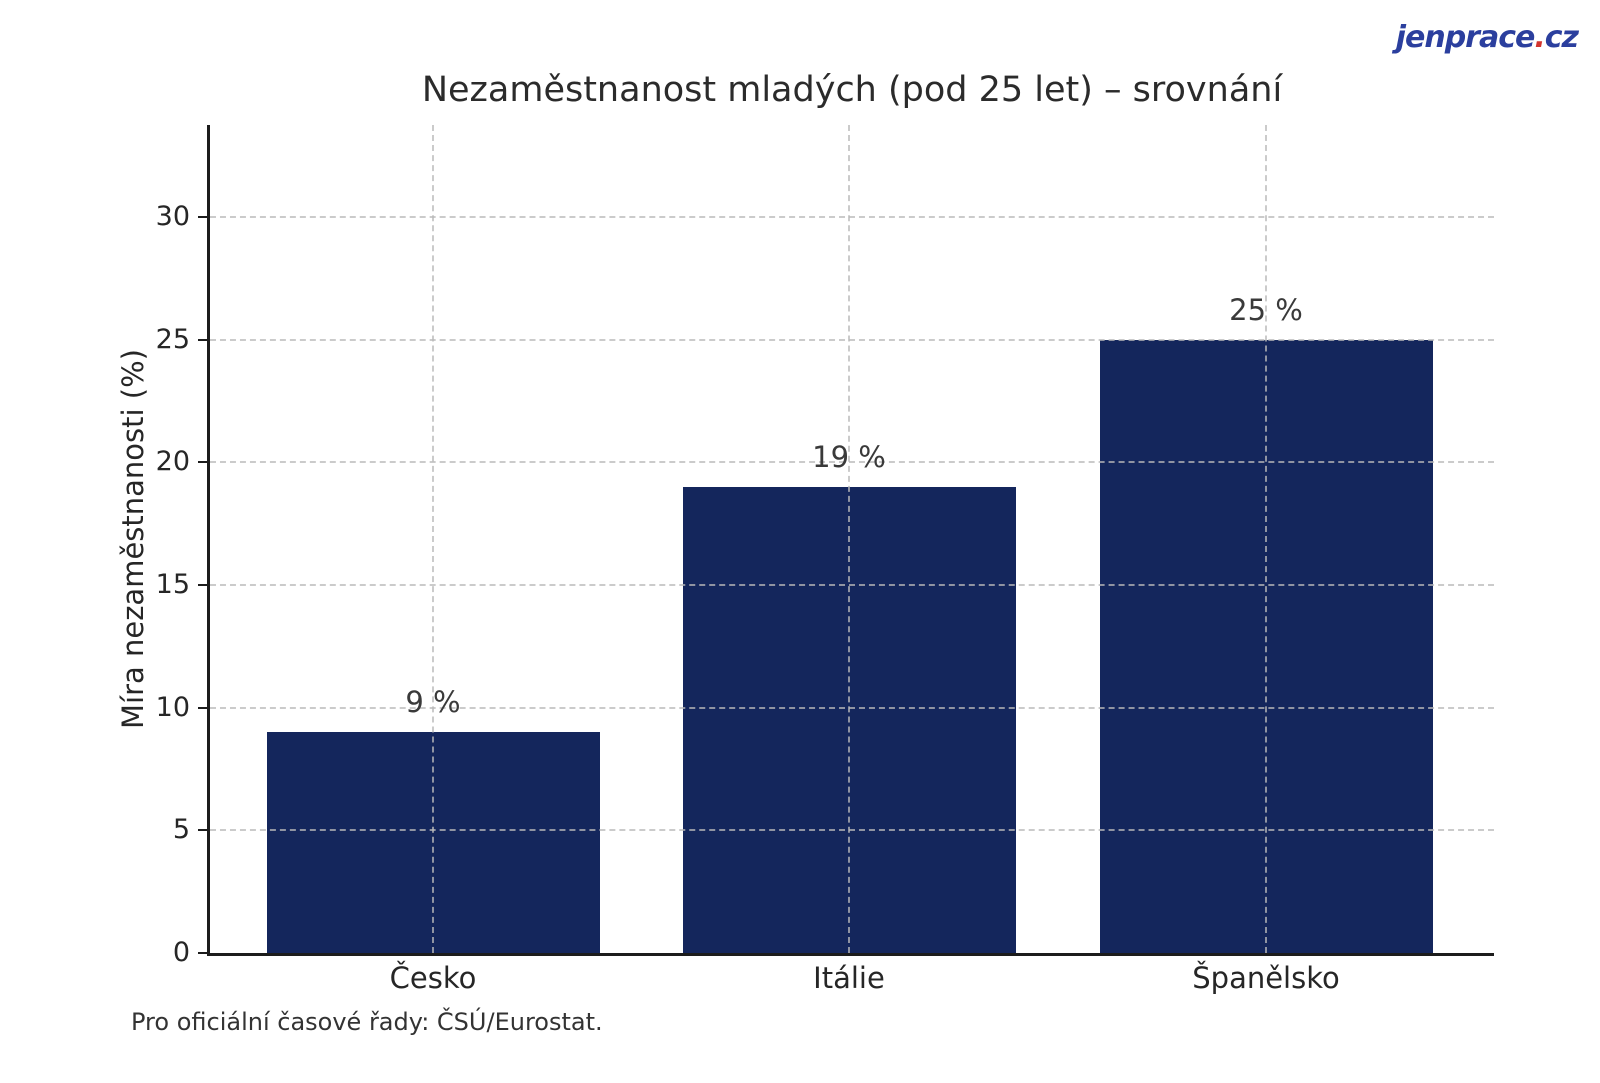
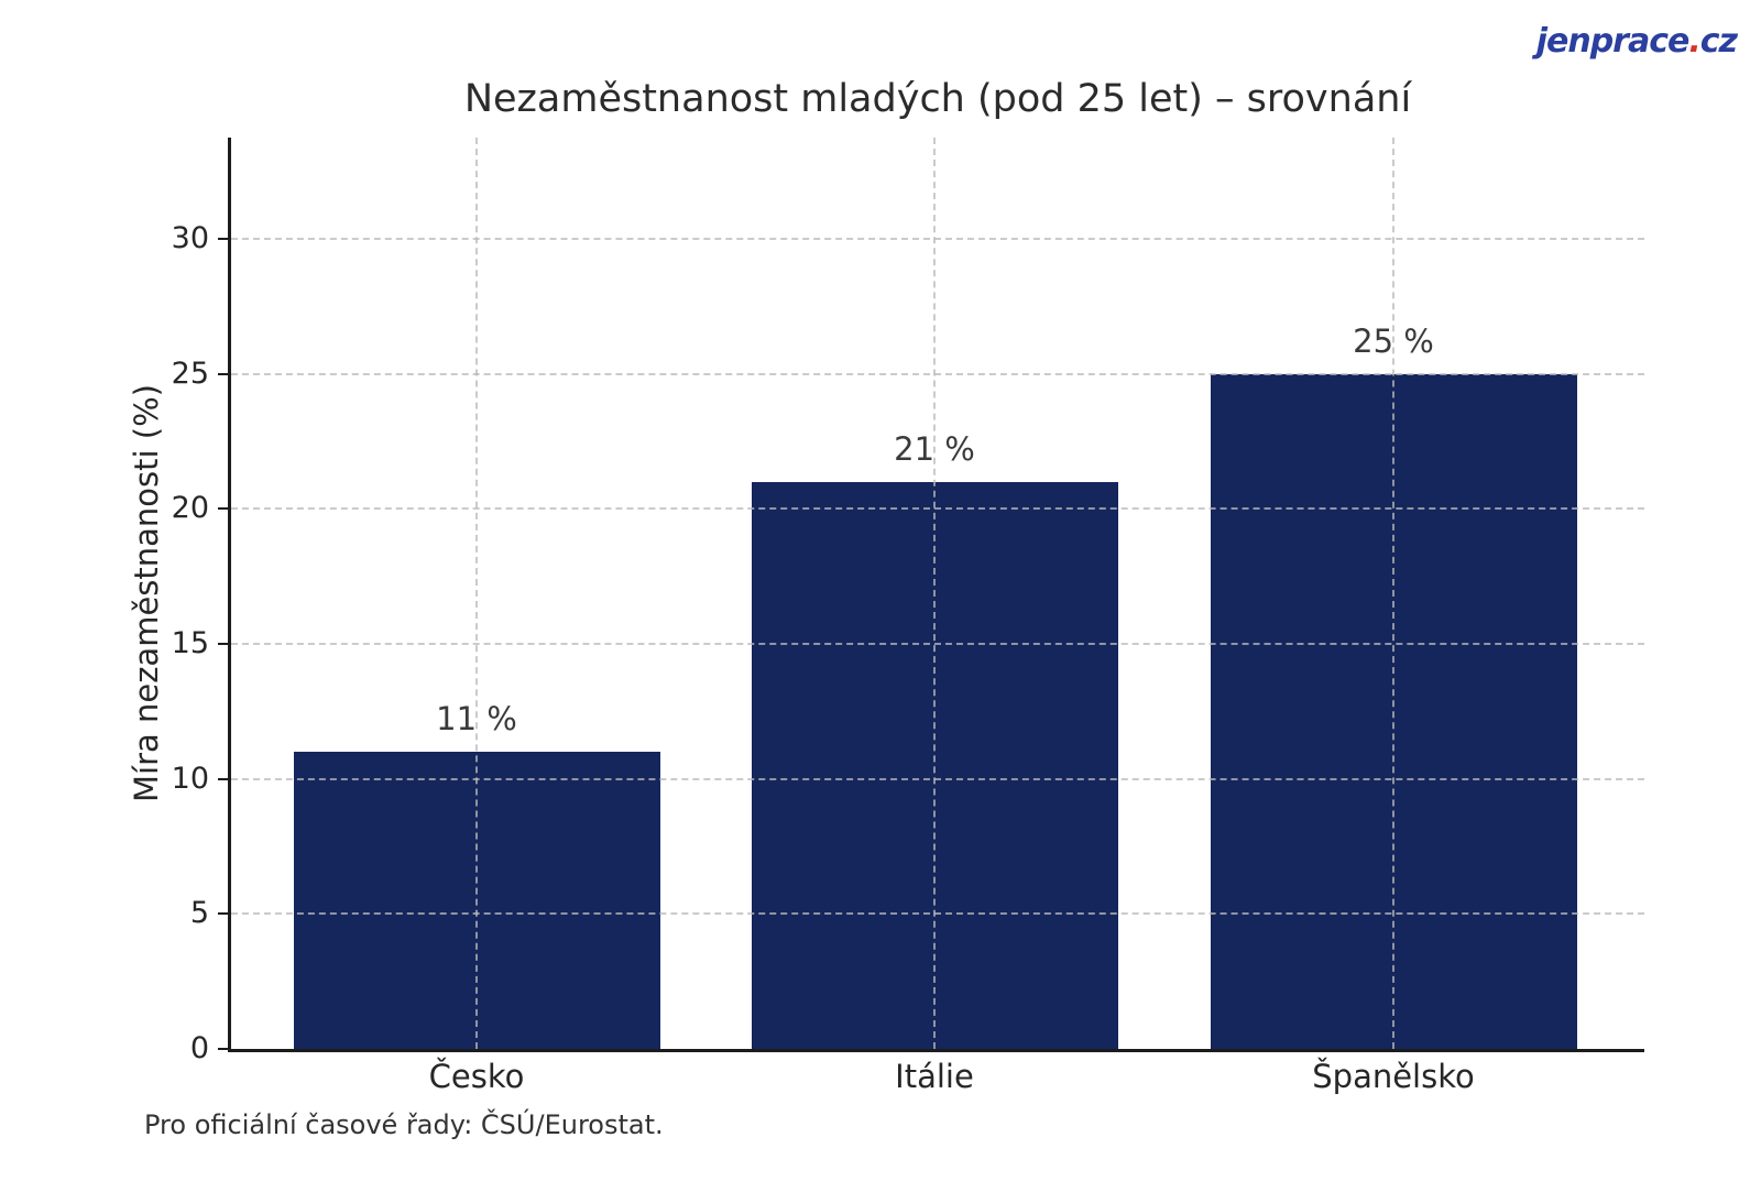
Česko: 9 -> 11
Itálie: 19 -> 21
